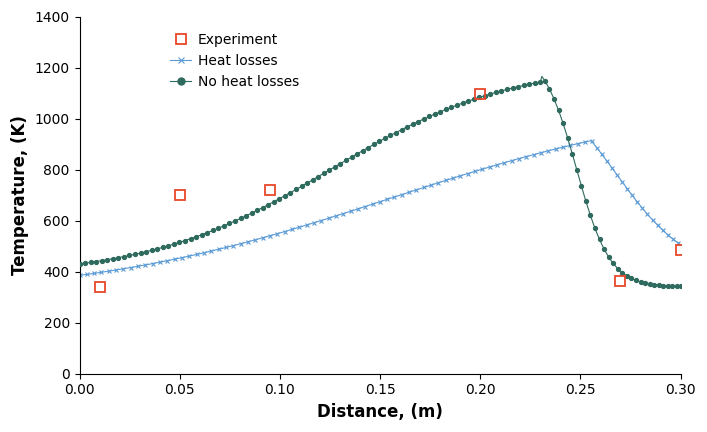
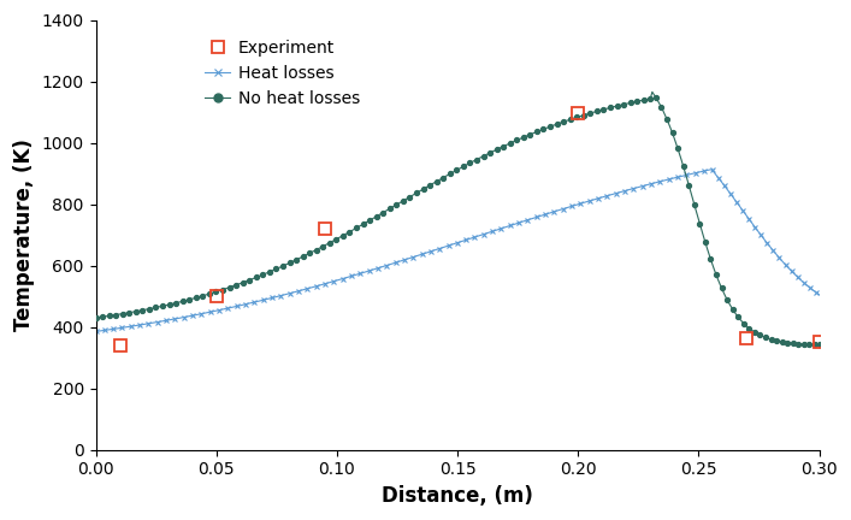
Experiment/0.05: 700 -> 500
Experiment/0.30: 485 -> 350
